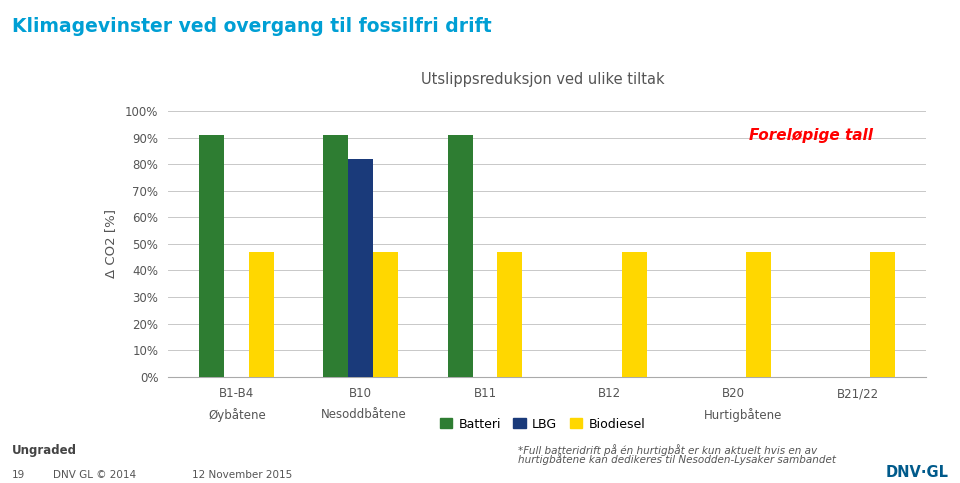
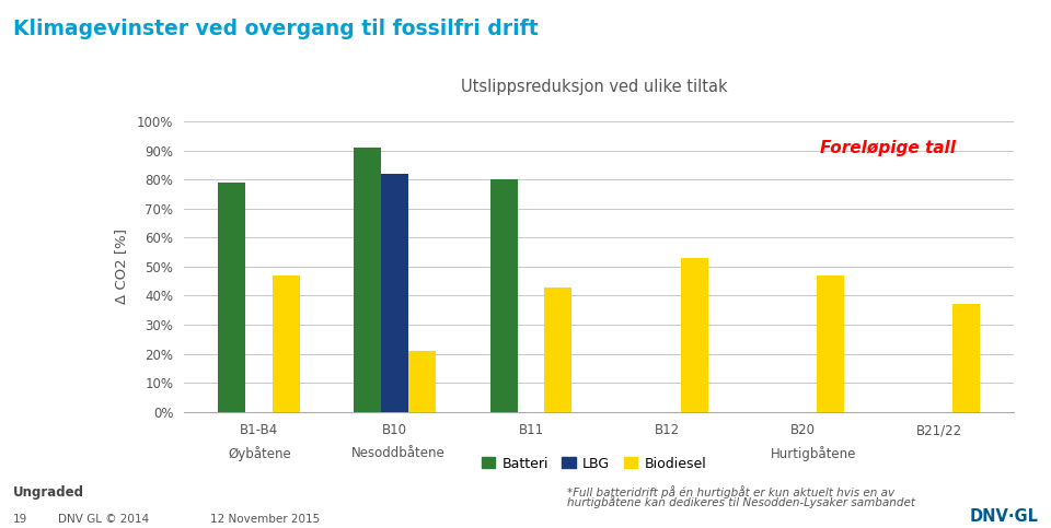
Batteri/B1-B4: 91% -> 79%
Biodiesel/B10: 47% -> 21%
Batteri/B11: 91% -> 80%
Biodiesel/B11: 47% -> 43%
Biodiesel/B12: 47% -> 53%
Biodiesel/B21/22: 47% -> 37%
